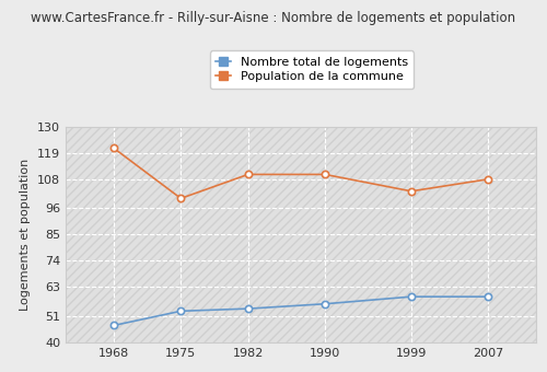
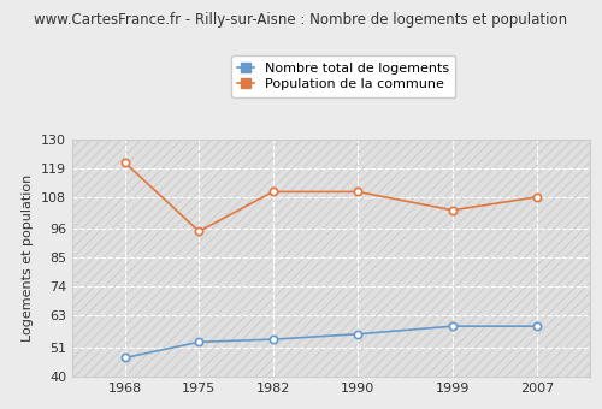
Population de la commune/1975: 100 -> 95
